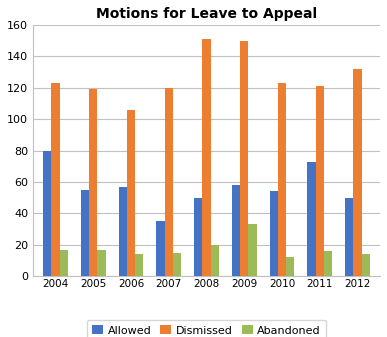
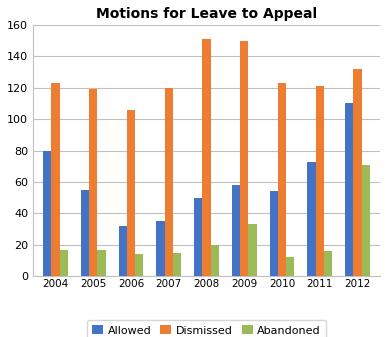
Allowed/2006: 57 -> 32
Allowed/2012: 50 -> 110
Abandoned/2012: 14 -> 71
